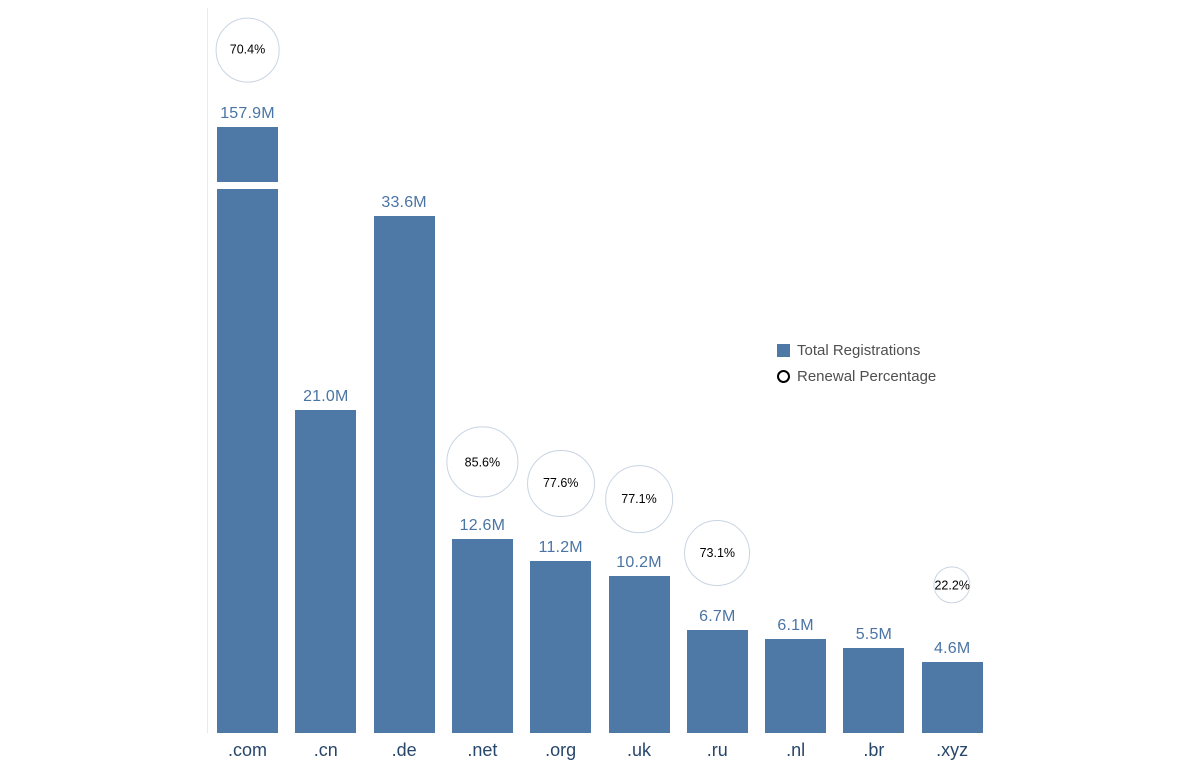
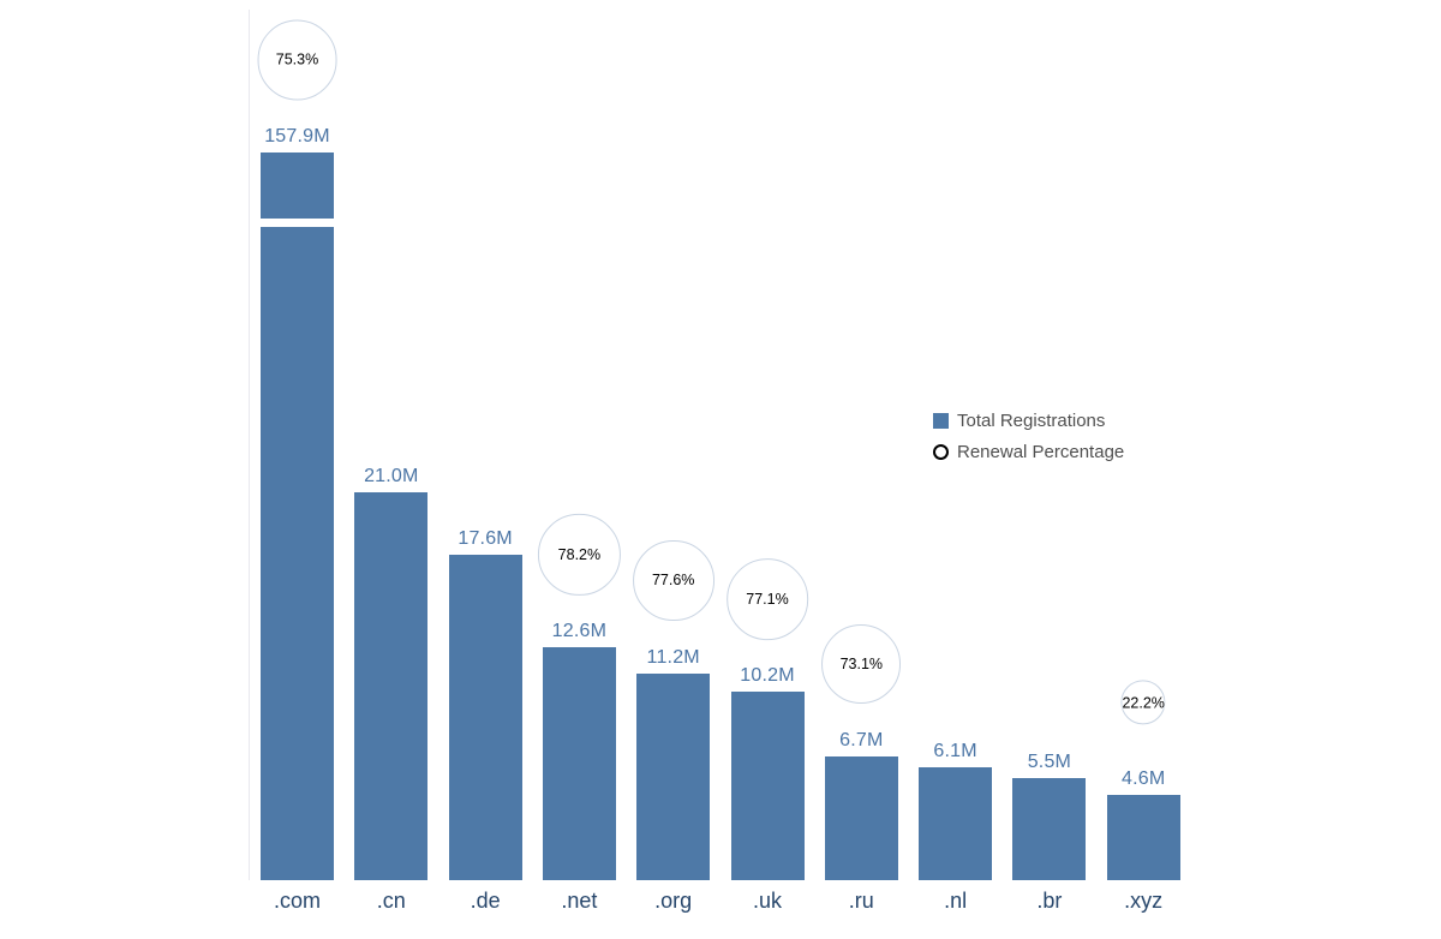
Renewal Percentage/.com: 70.4% -> 75.3%
Total Registrations/.de: 33.6M -> 17.6M
Renewal Percentage/.net: 85.6% -> 78.2%
